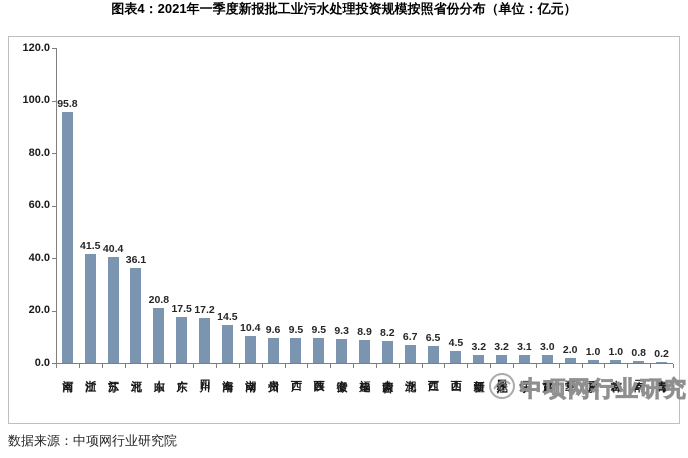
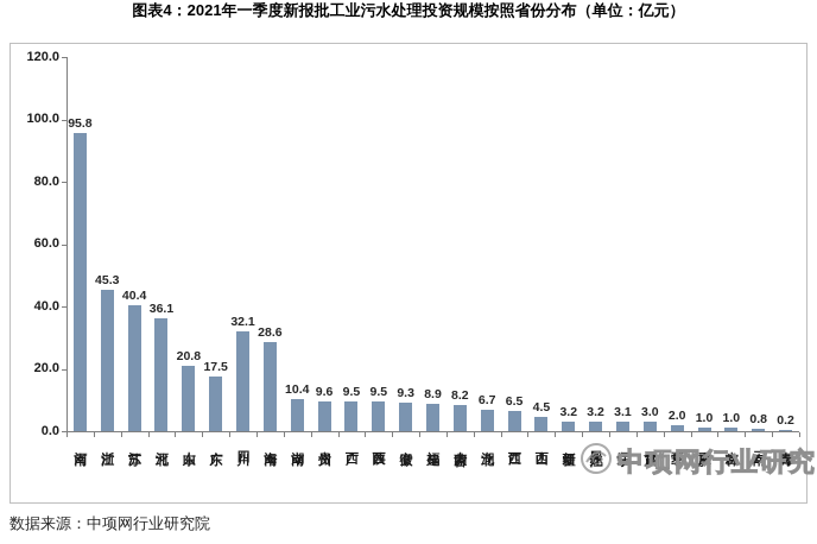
浙江: 41.5 -> 45.3
四川: 17.2 -> 32.1
海南: 14.5 -> 28.6
